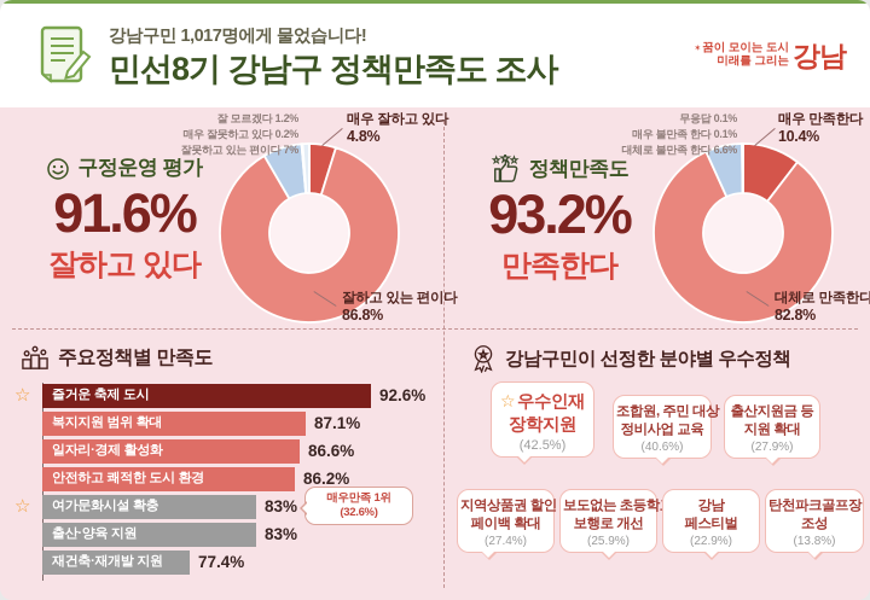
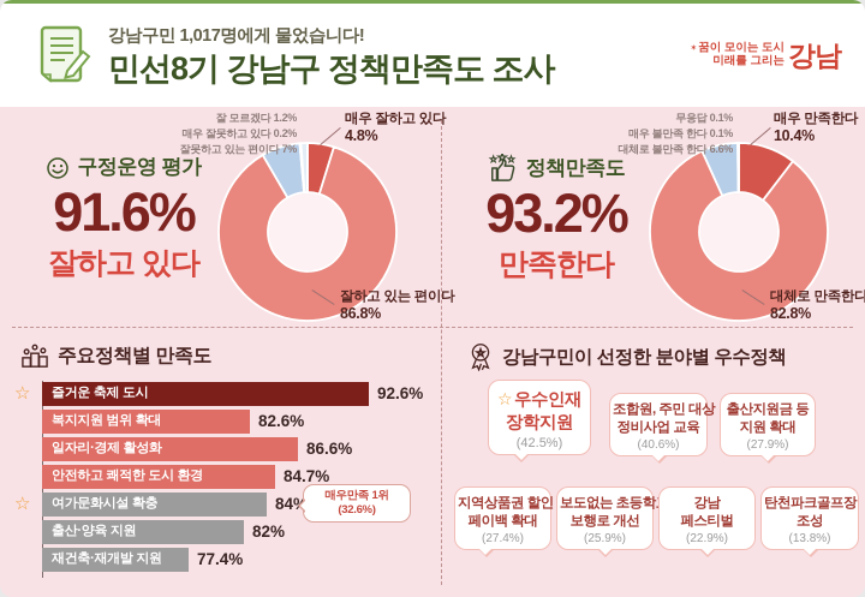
주요정책별 만족도/복지지원 범위 확대: 87.1% -> 82.6%
주요정책별 만족도/안전하고 쾌적한 도시 환경: 86.2% -> 84.7%
주요정책별 만족도/여가문화시설 확충: 83% -> 84%
주요정책별 만족도/출산·양육 지원: 83% -> 82%
